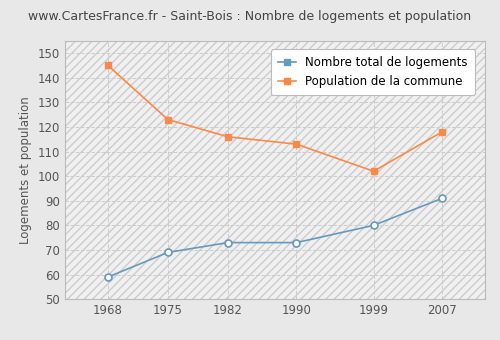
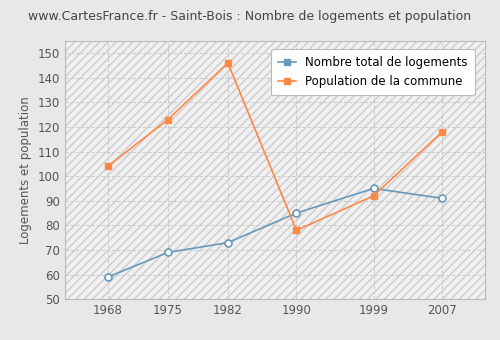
Population de la commune/1968: 145 -> 104
Population de la commune/1982: 116 -> 146
Nombre total de logements/1990: 73 -> 85
Population de la commune/1990: 113 -> 78
Nombre total de logements/1999: 80 -> 95
Population de la commune/1999: 102 -> 92
